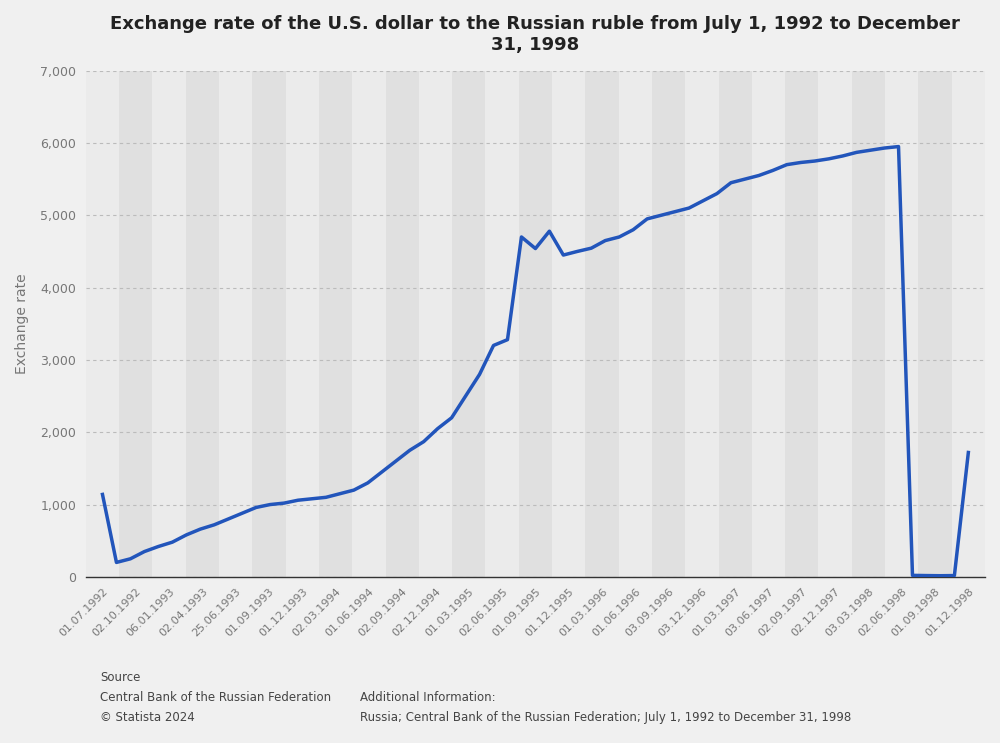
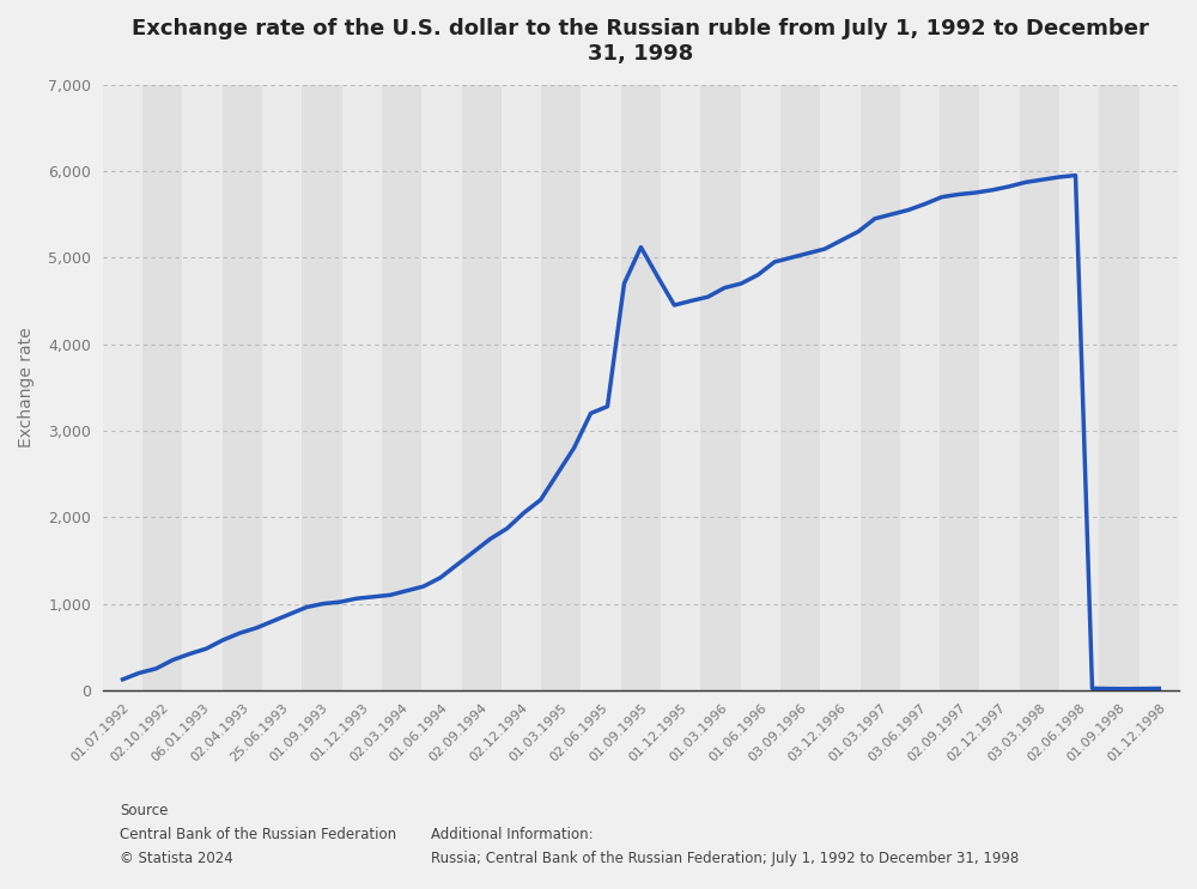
01.07.1992: 1,140 -> 120
01.09.1995: 4,540 -> 5,120
01.12.1998: 1,720 -> 20
